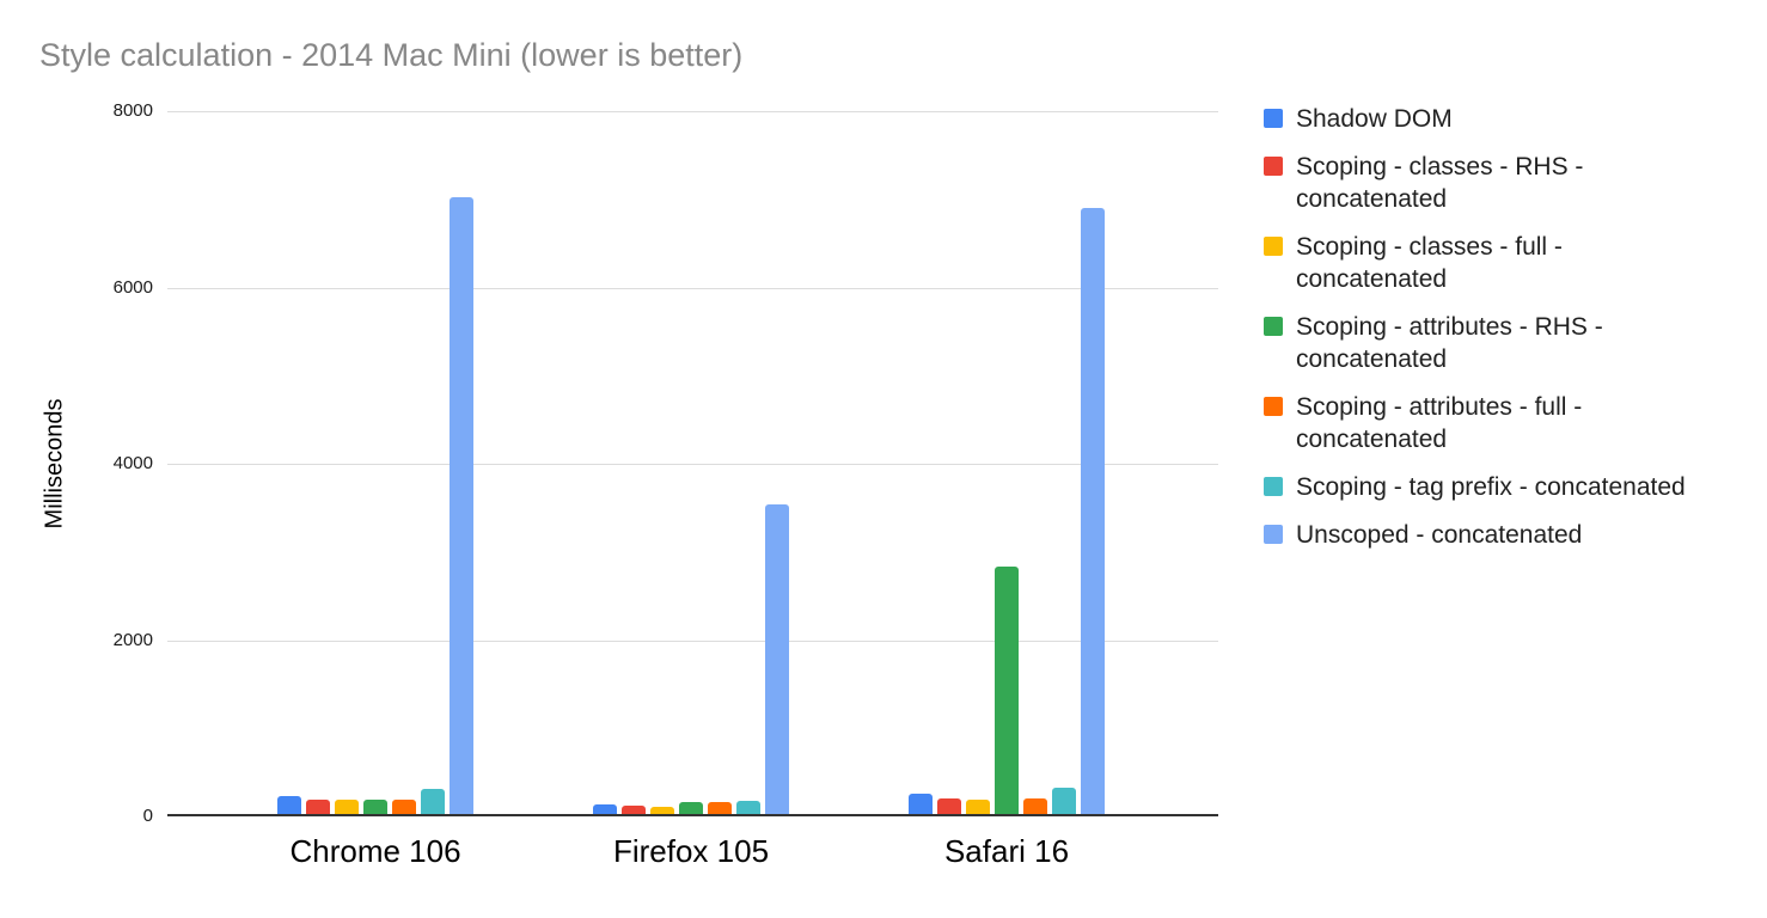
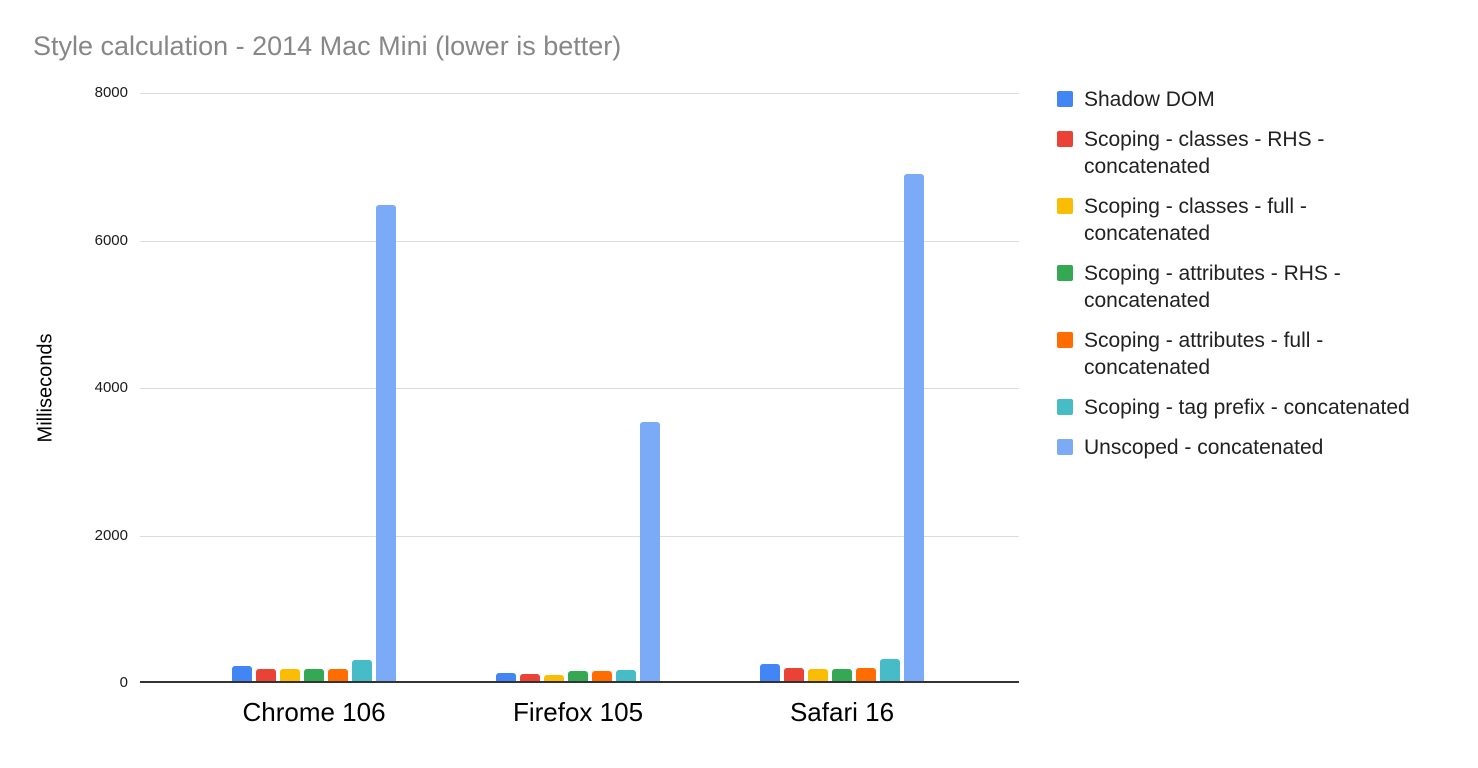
Unscoped - concatenated/Chrome 106: 7000 -> 6500
Scoping - attributes - RHS - concatenated/Safari 16: 2800 -> 200
